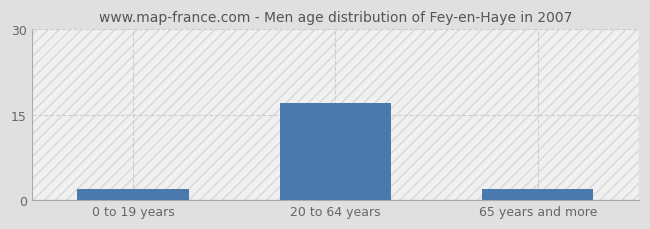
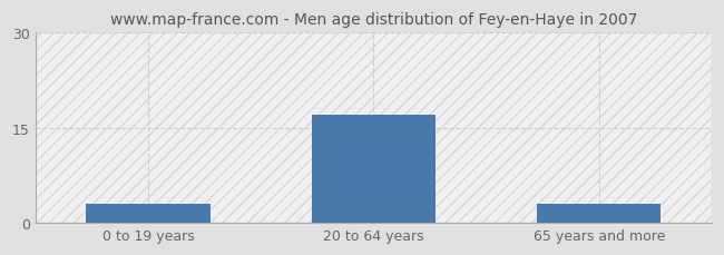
0 to 19 years: 2 -> 3
65 years and more: 2 -> 3
